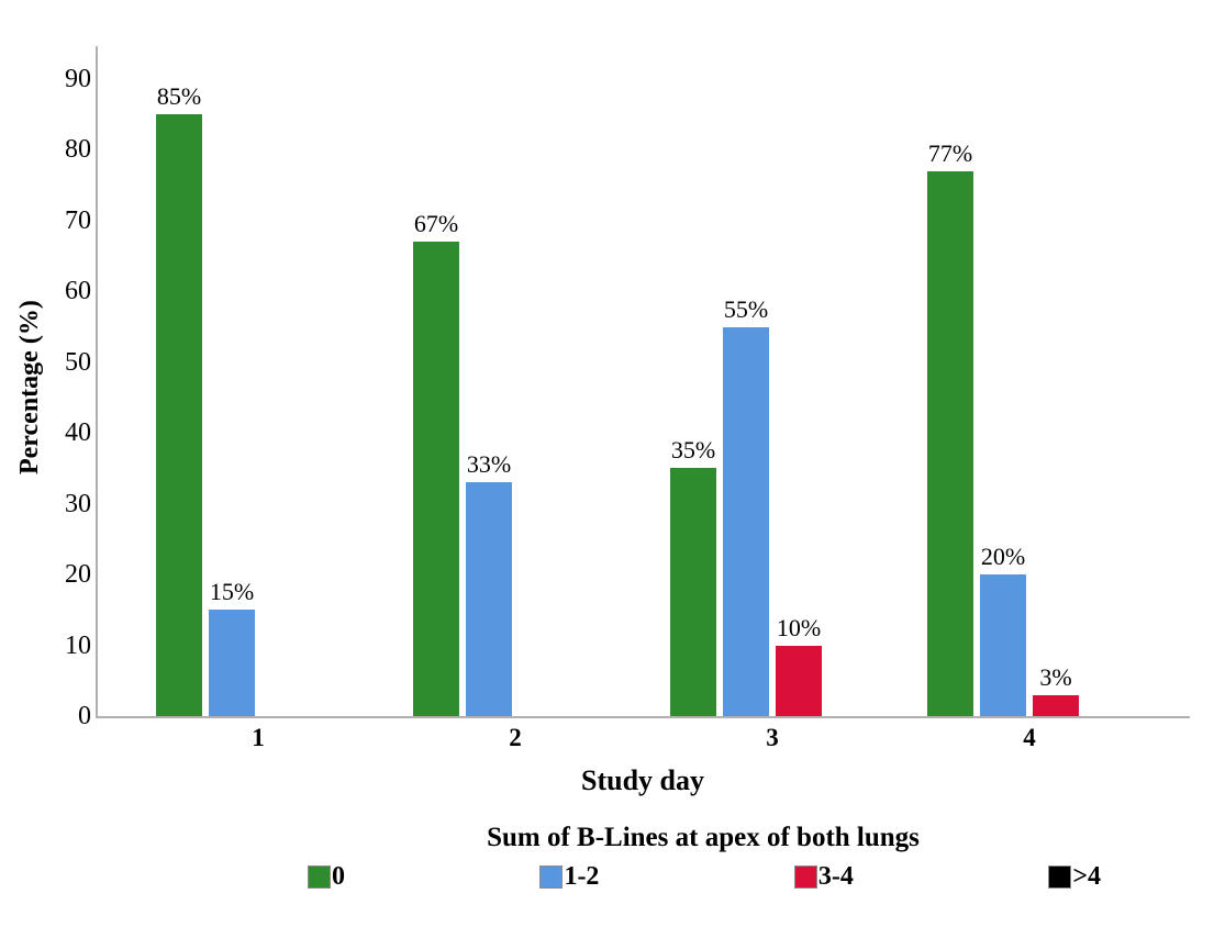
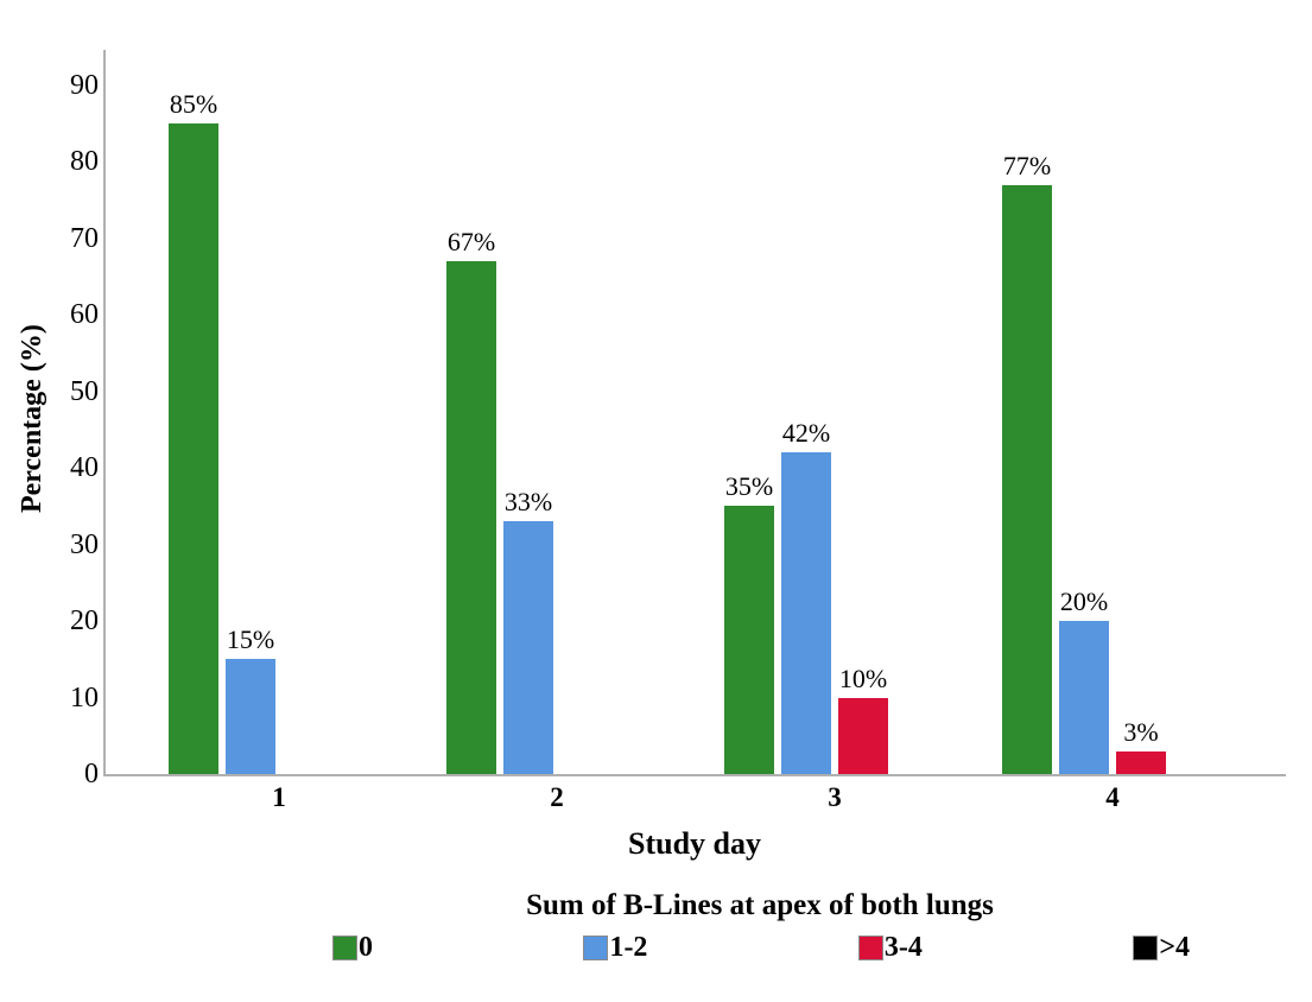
1-2/3: 55% -> 42%
